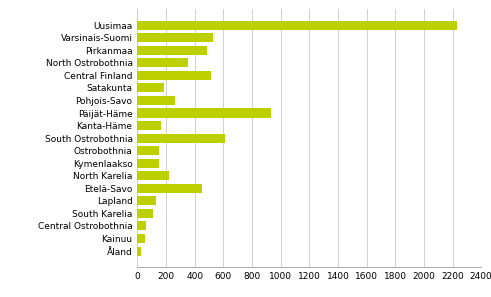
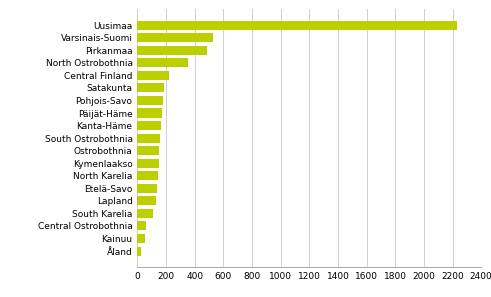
Central Finland: 510 -> 220
Pohjois-Savo: 260 -> 180
Päijät-Häme: 930 -> 170
South Ostrobothnia: 610 -> 160
North Karelia: 220 -> 140
Etelä-Savo: 450 -> 140
